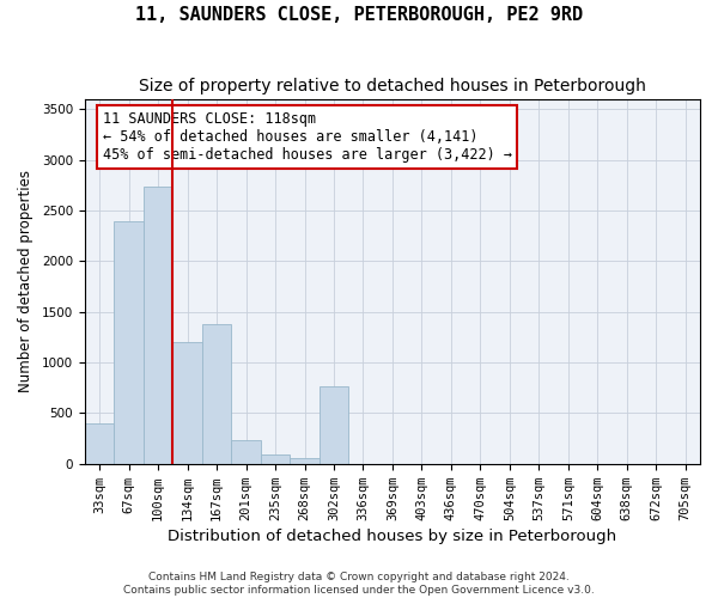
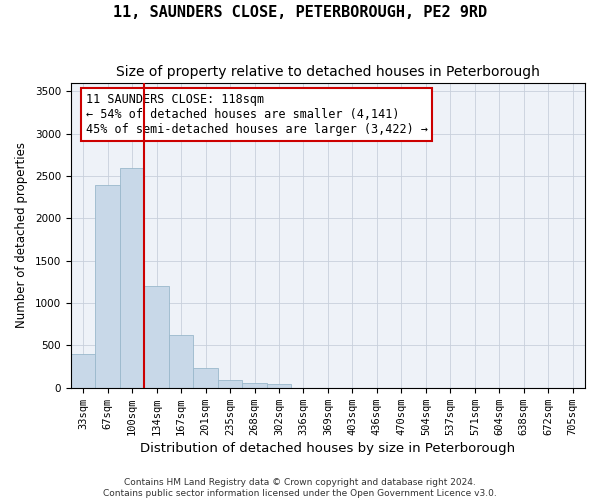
100sqm: 2740 -> 2600
167sqm: 1380 -> 620
302sqm: 760 -> 50
